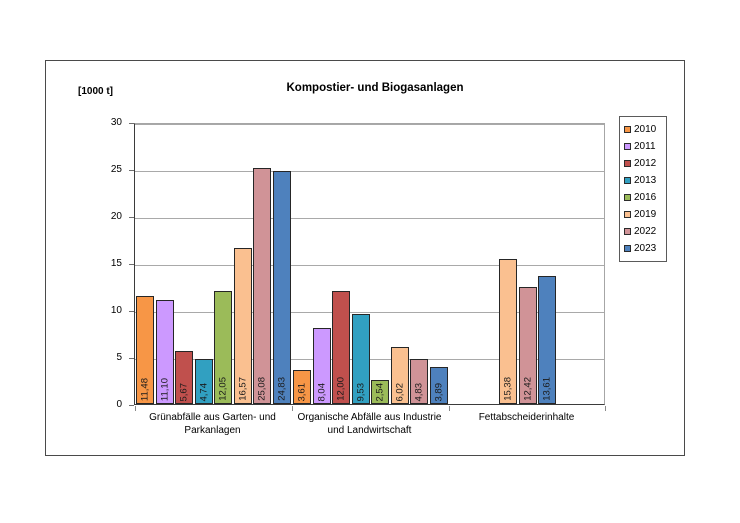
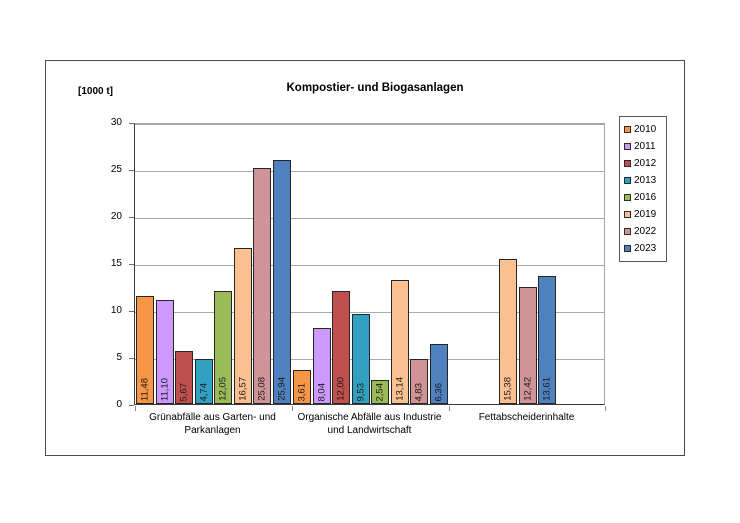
2023/Grünabfälle aus Garten- und Parkanlagen: 24,83 -> 25,94
2019/Organische Abfälle aus Industrie und Landwirtschaft: 6,02 -> 13,14
2023/Organische Abfälle aus Industrie und Landwirtschaft: 3,89 -> 6,36
